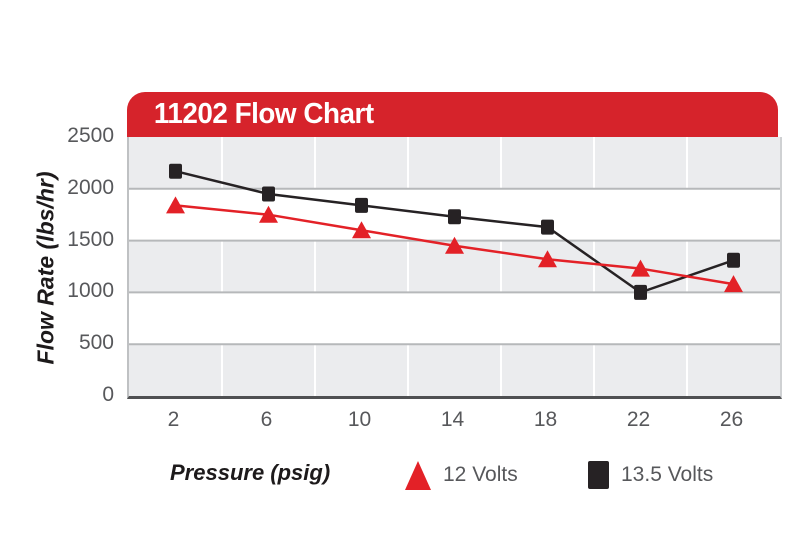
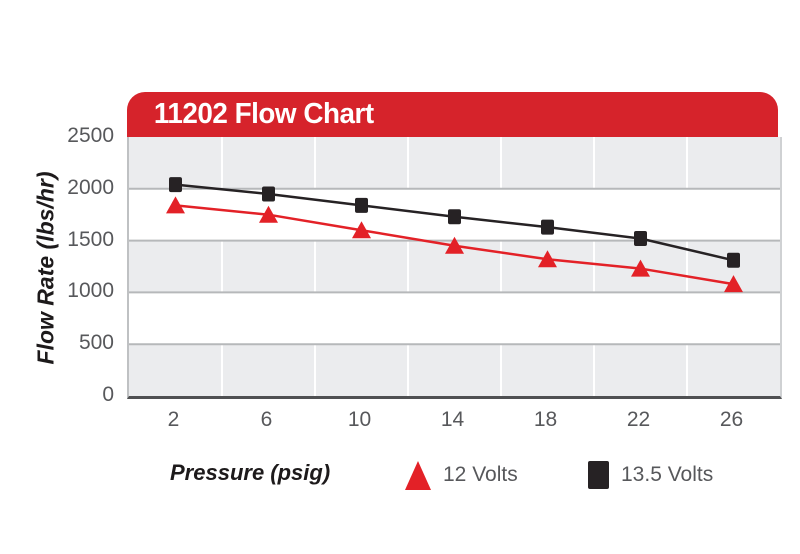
13.5 Volts/2: 2170 -> 2040
13.5 Volts/22: 1000 -> 1520
